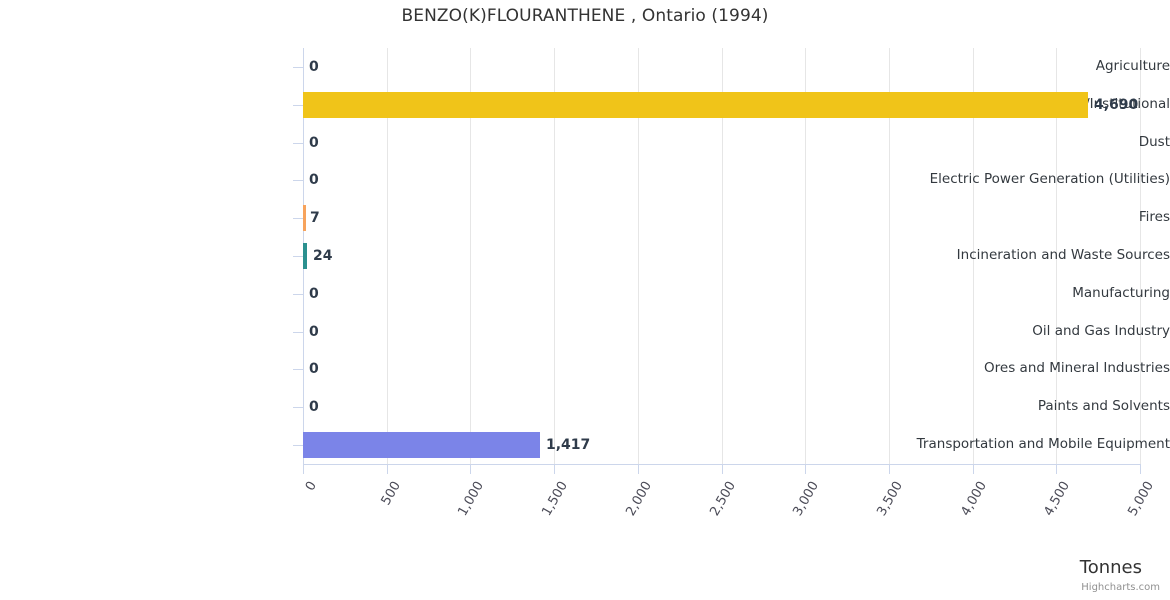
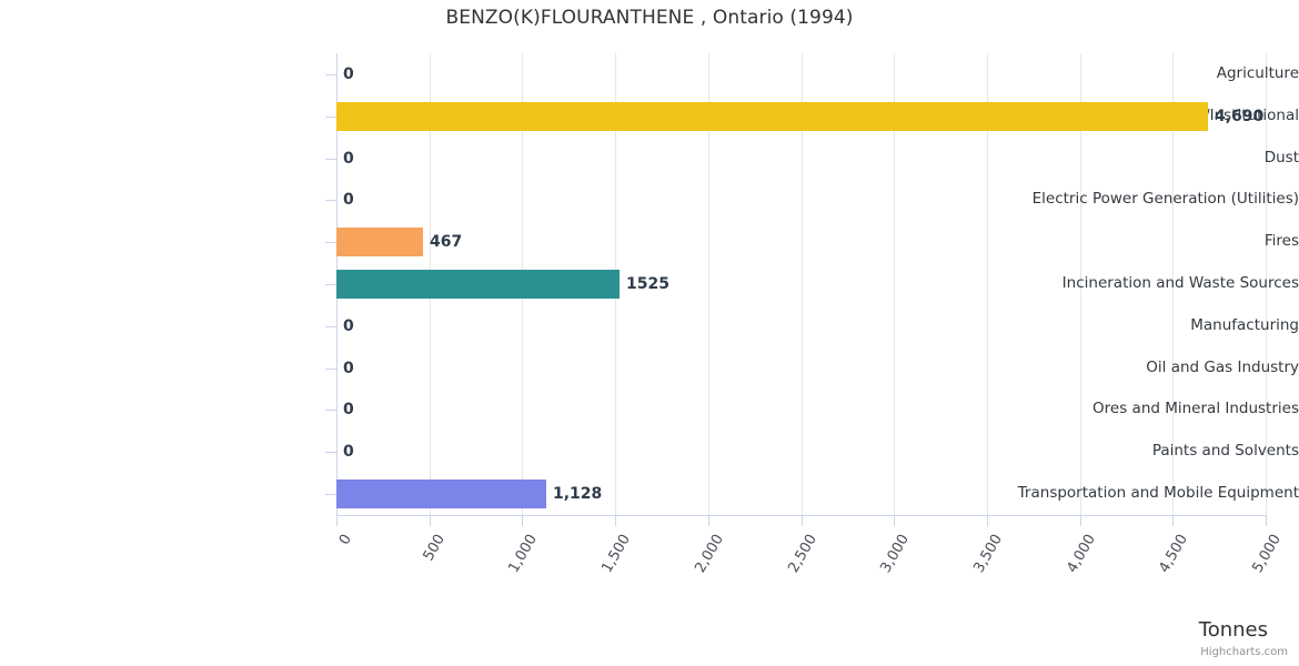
Fires: 7 -> 467
Incineration and Waste Sources: 24 -> 1525
Transportation and Mobile Equipment: 1,417 -> 1,128
